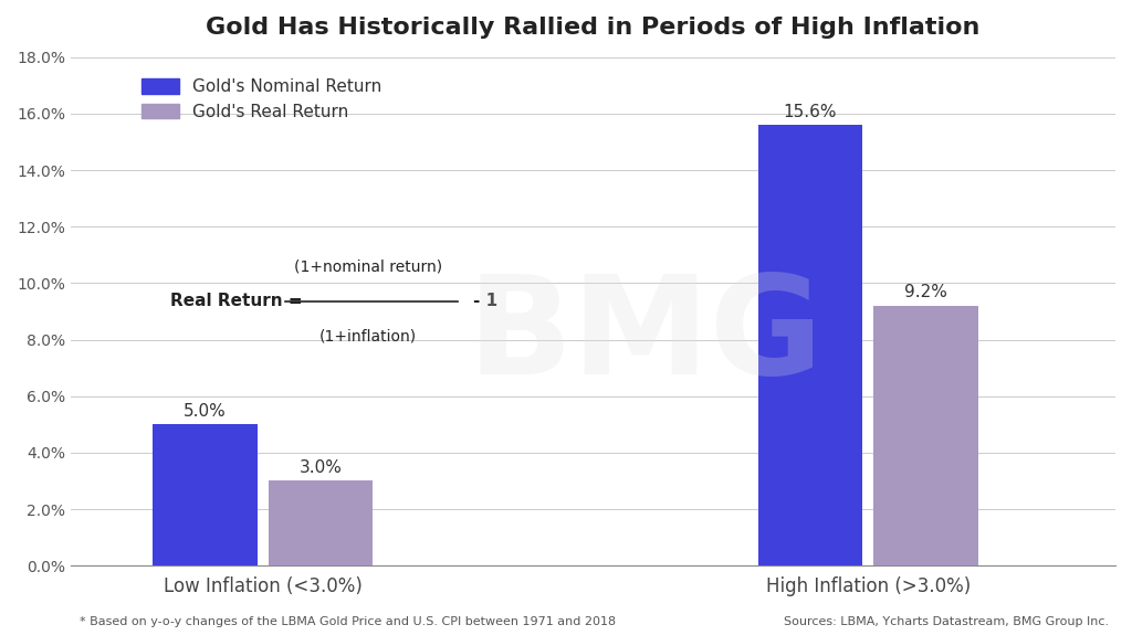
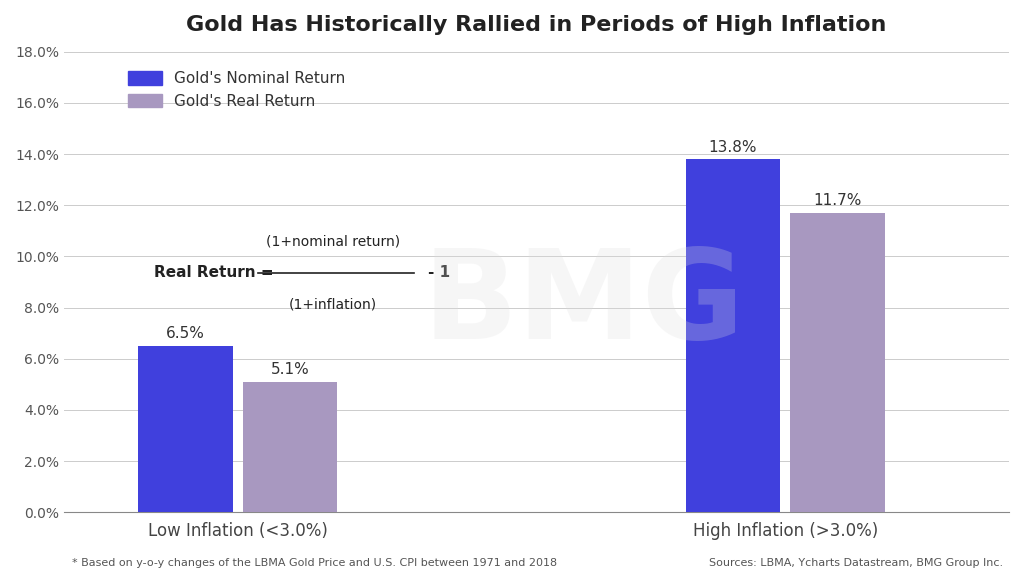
Gold's Nominal Return/Low Inflation (<3.0%): 5.0% -> 6.5%
Gold's Real Return/Low Inflation (<3.0%): 3.0% -> 5.1%
Gold's Nominal Return/High Inflation (>3.0%): 15.6% -> 13.8%
Gold's Real Return/High Inflation (>3.0%): 9.2% -> 11.7%
